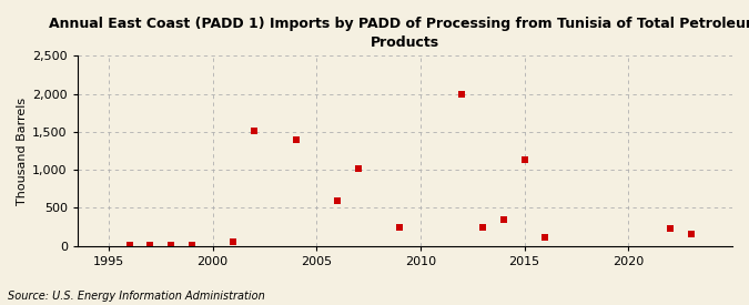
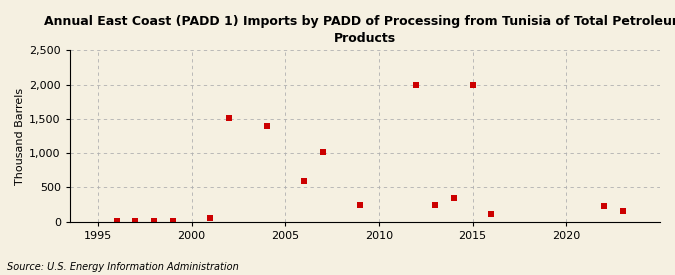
2015: 1,130 -> 2,000
